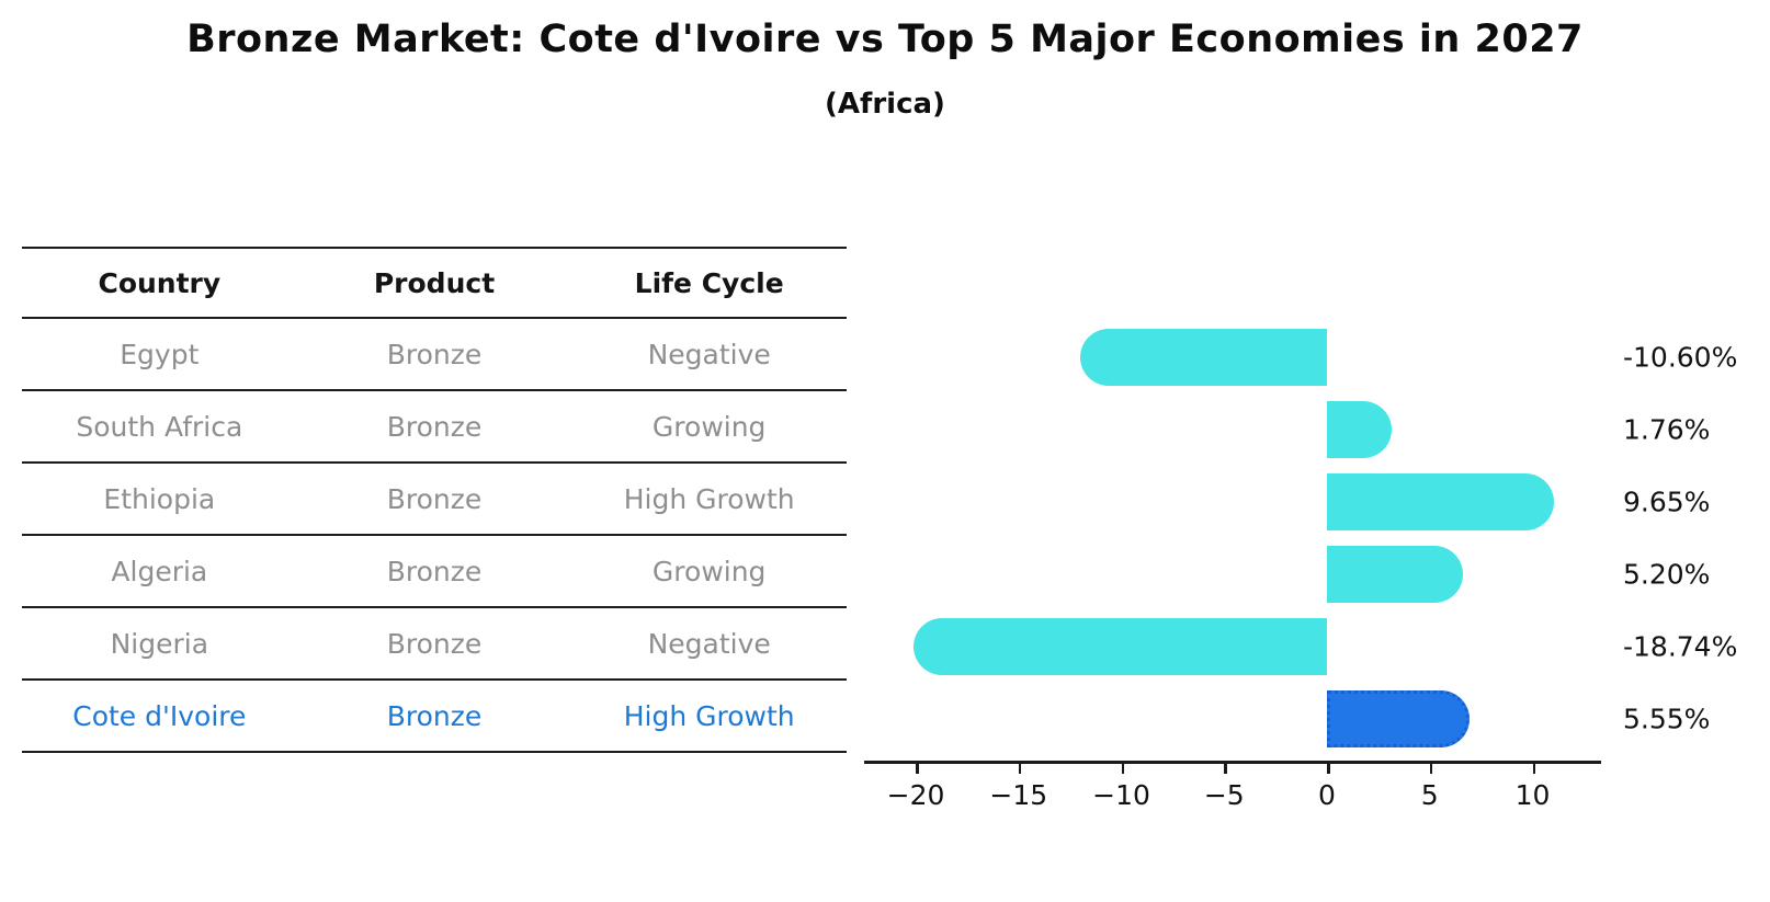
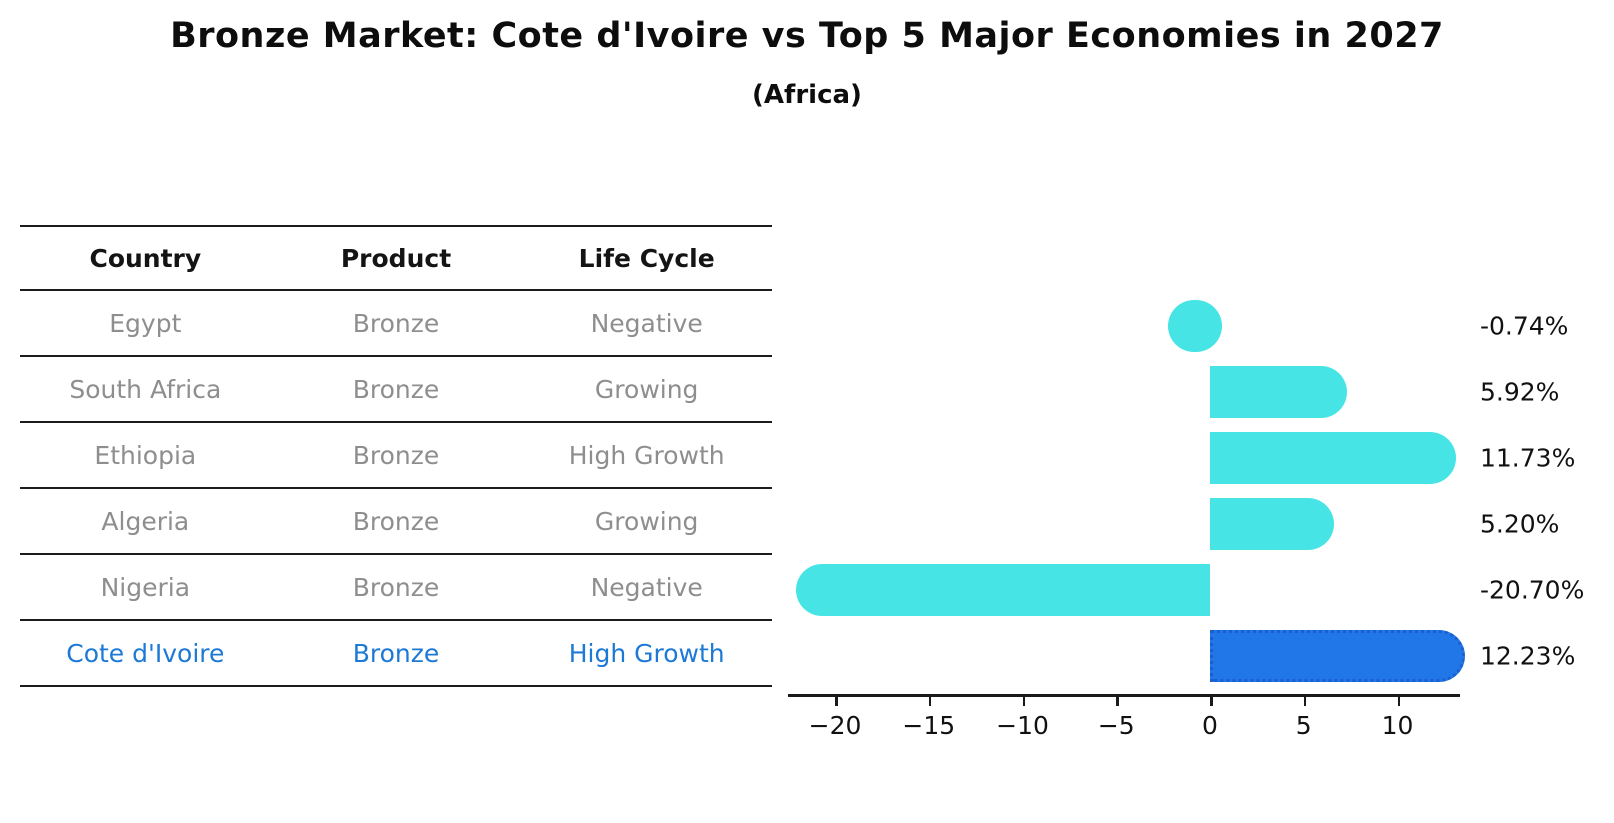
Egypt: -10.60% -> -0.74%
South Africa: 1.76% -> 5.92%
Ethiopia: 9.65% -> 11.73%
Nigeria: -18.74% -> -20.70%
Cote d'Ivoire: 5.55% -> 12.23%
